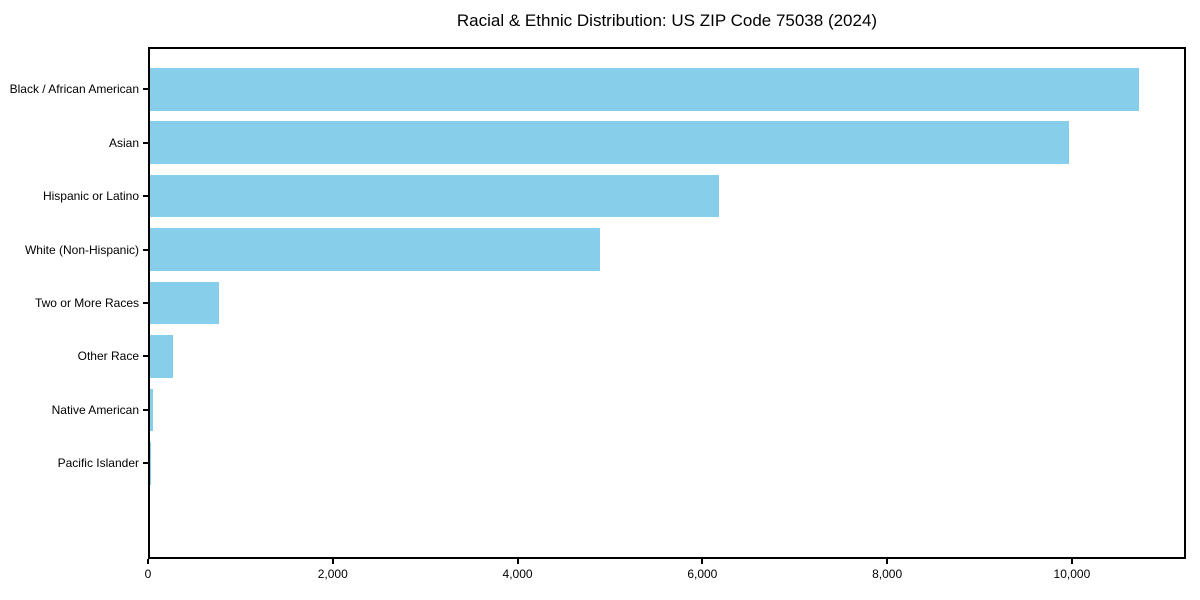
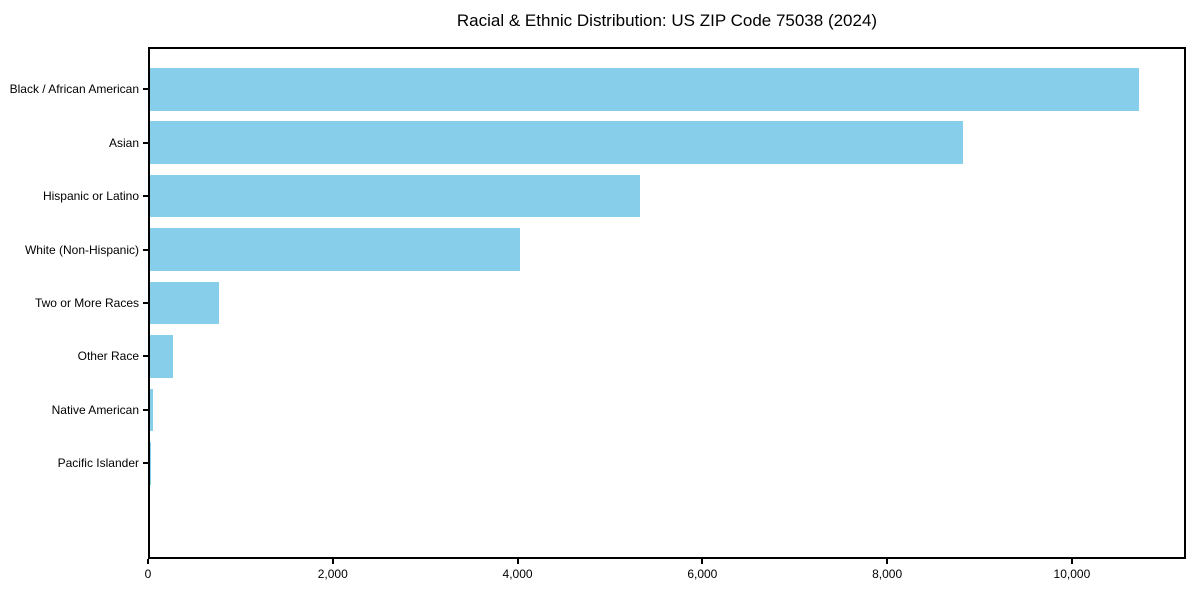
Asian: 10000 -> 8800
Hispanic or Latino: 6200 -> 5300
White (Non-Hispanic): 4900 -> 4000
